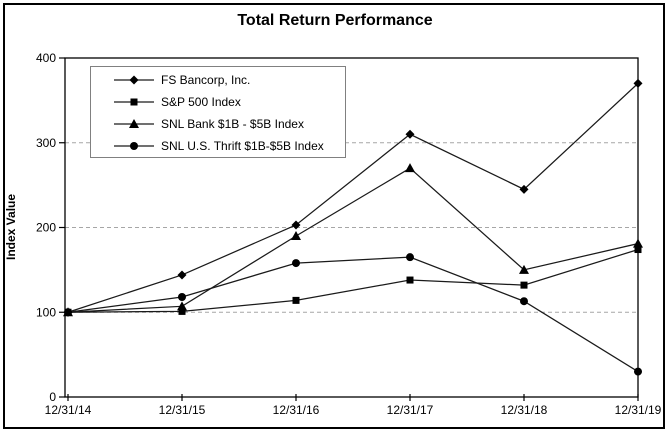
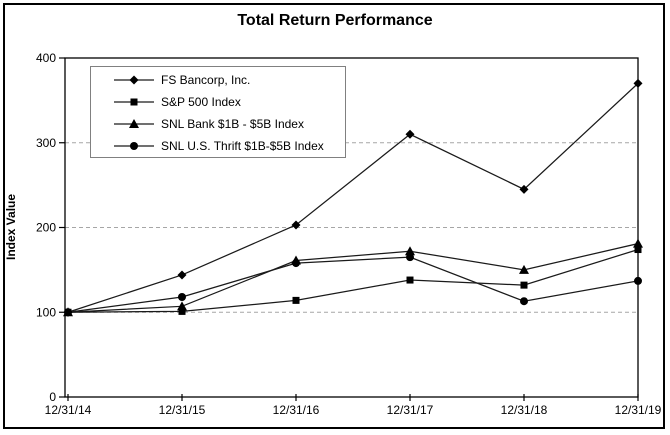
SNL Bank $1B - $5B Index/12/31/16: 190 -> 160
SNL Bank $1B - $5B Index/12/31/17: 270 -> 170
SNL U.S. Thrift $1B-$5B Index/12/31/19: 30 -> 140
